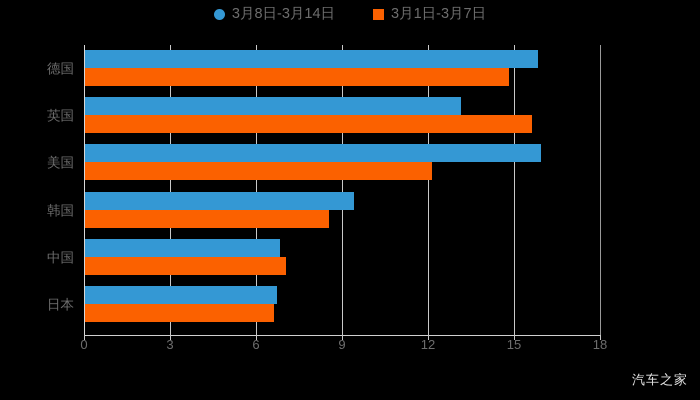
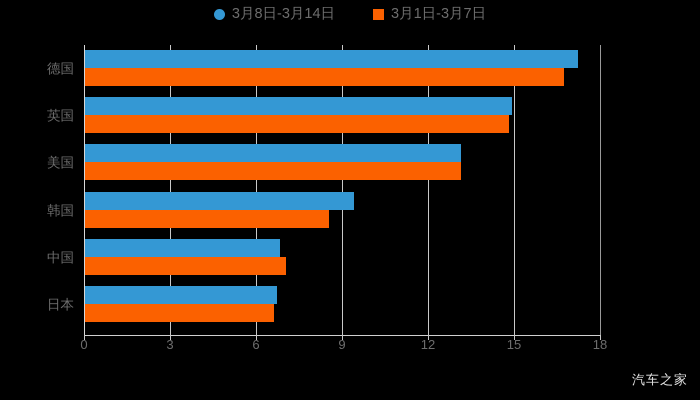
3月8日-3月14日/德国: 15.8 -> 17.2
3月1日-3月7日/德国: 14.8 -> 16.7
3月8日-3月14日/英国: 13.1 -> 14.9
3月1日-3月7日/英国: 15.6 -> 14.8
3月8日-3月14日/美国: 15.9 -> 13.1
3月1日-3月7日/美国: 12.1 -> 13.1
